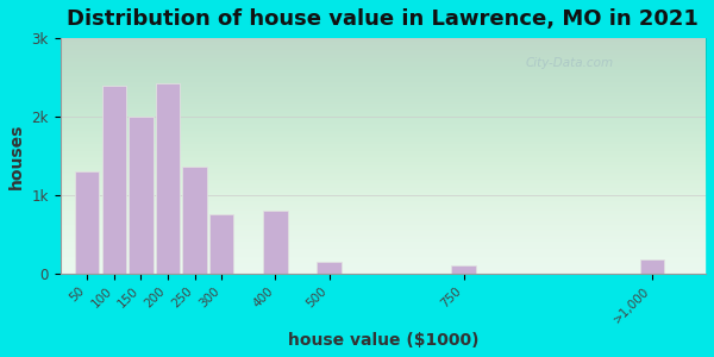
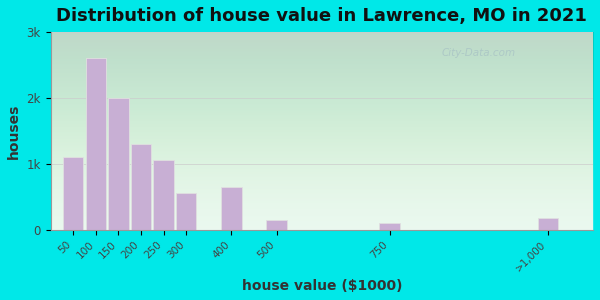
50: 1.30k -> 1.10k
100: 2.40k -> 2.60k
200: 2.42k -> 1.30k
250: 1.36k -> 1.05k
300: 0.76k -> 0.55k
400: 0.80k -> 0.65k
